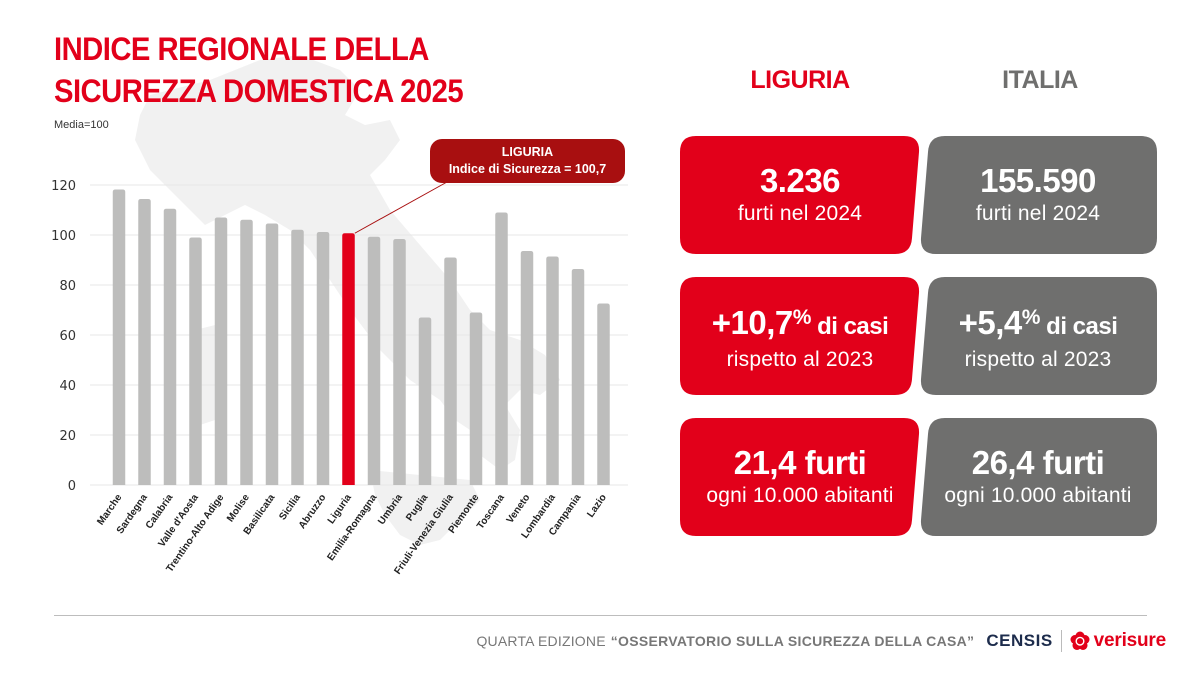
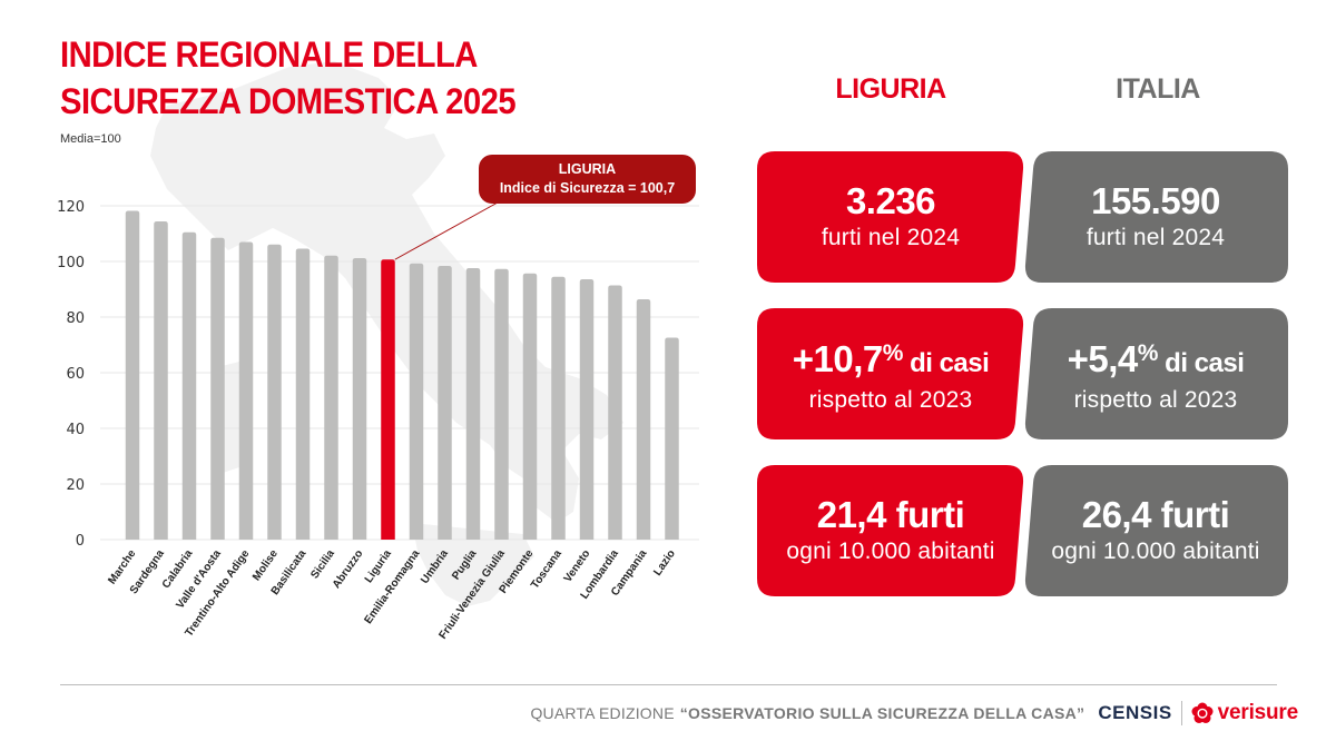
Valle d'Aosta: 99 -> 108
Puglia: 67 -> 98
Friuli-Venezia Giulia: 91 -> 97
Piemonte: 69 -> 96
Toscana: 109 -> 94
